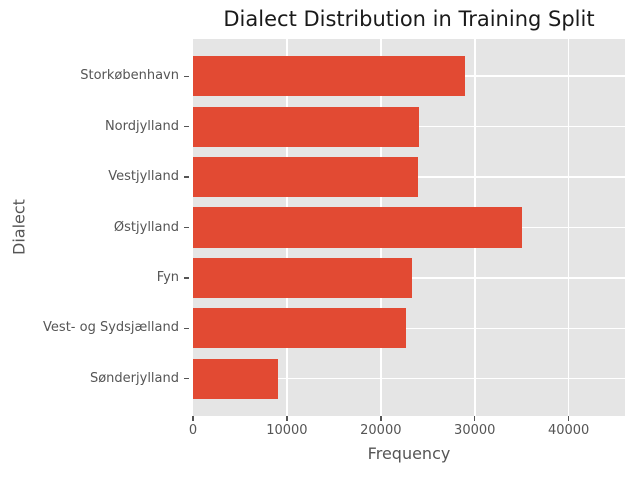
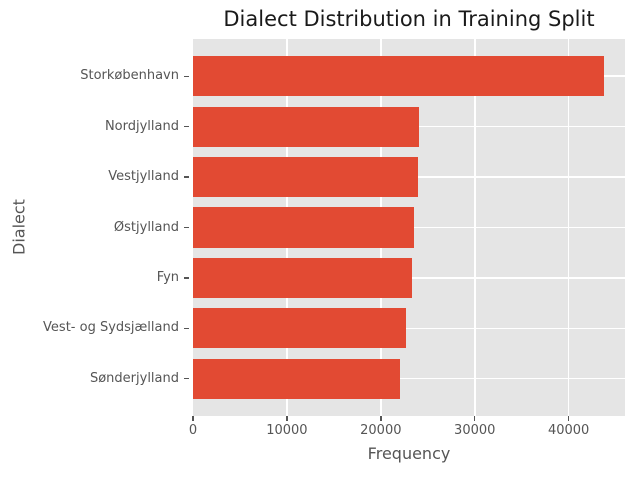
Storkøbenhavn: 29000 -> 44000
Østjylland: 35000 -> 24000
Sønderjylland: 9000 -> 22000
